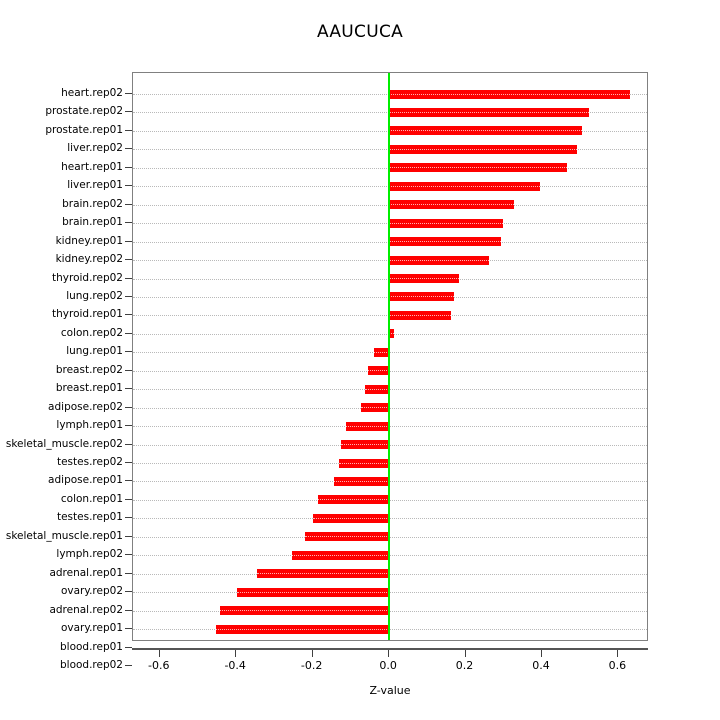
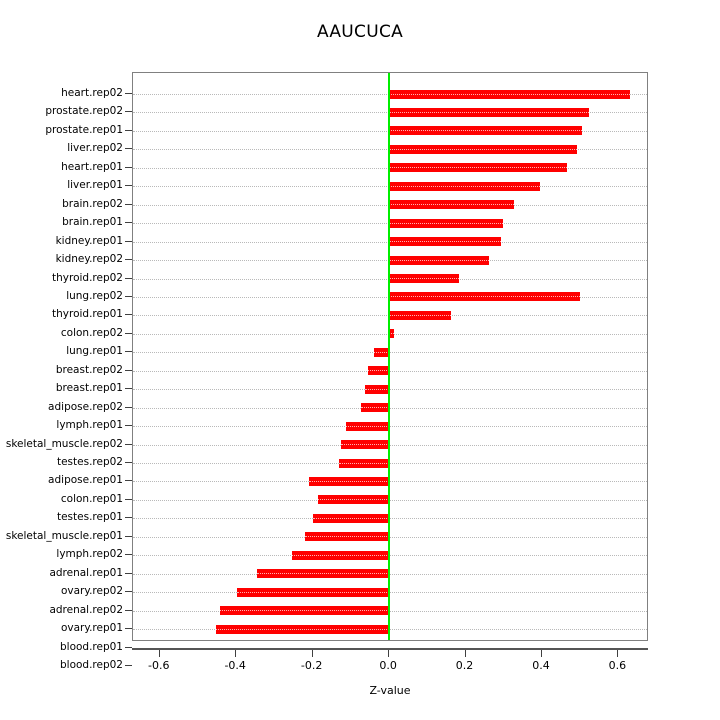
lung.rep02: 0.17 -> 0.50
adipose.rep01: -0.14 -> -0.21
